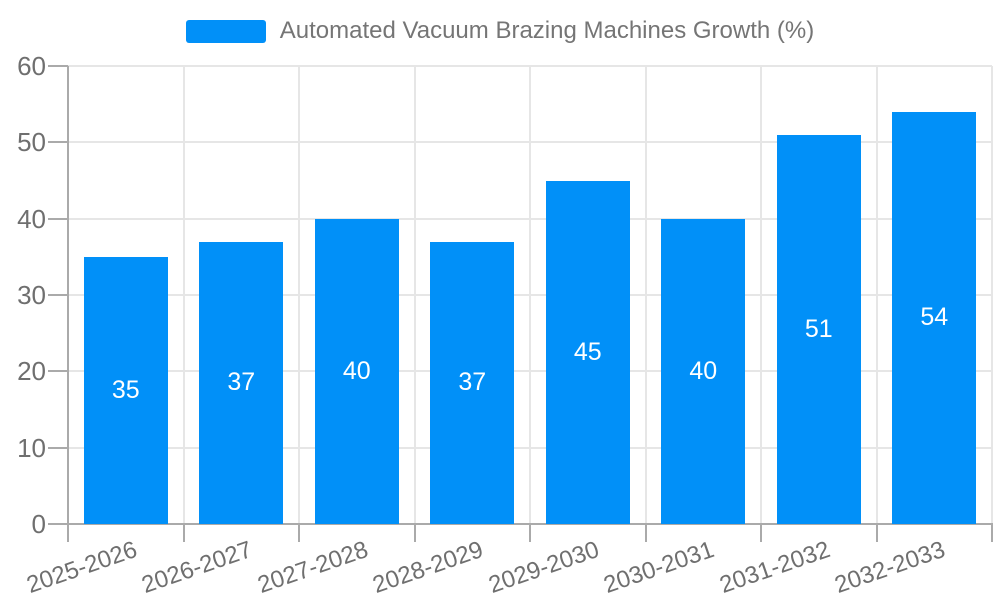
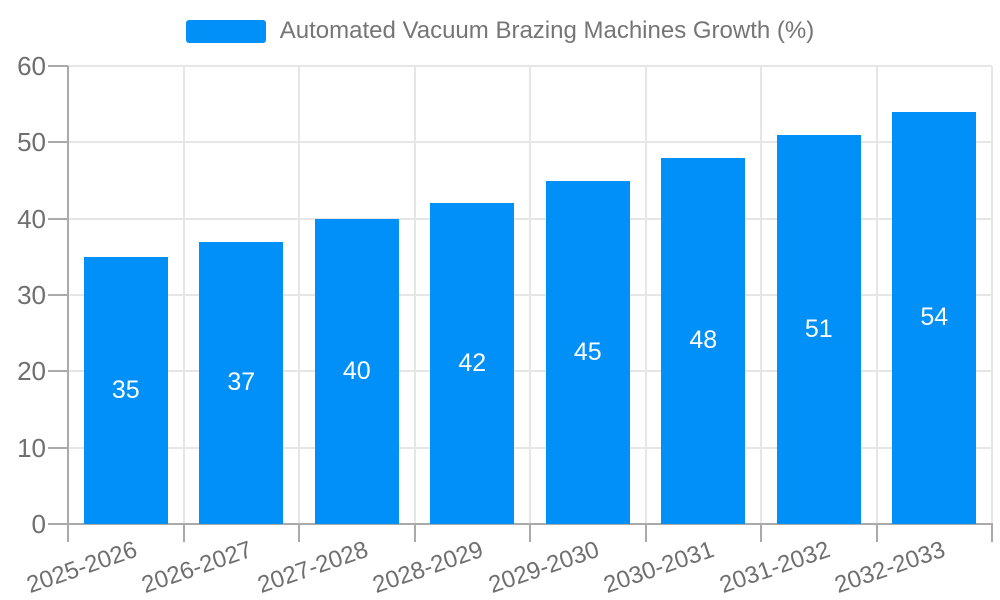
2028-2029: 37 -> 42
2030-2031: 40 -> 48
